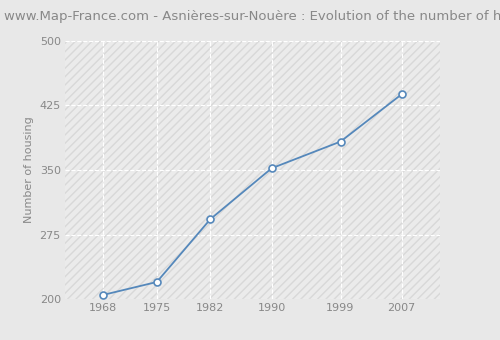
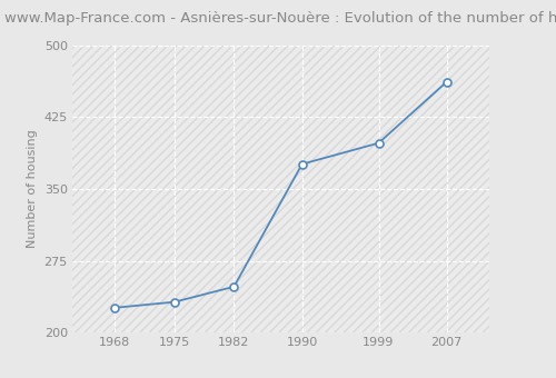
1968: 205 -> 226
1975: 220 -> 232
1982: 293 -> 248
1990: 352 -> 376
1999: 383 -> 398
2007: 438 -> 462
